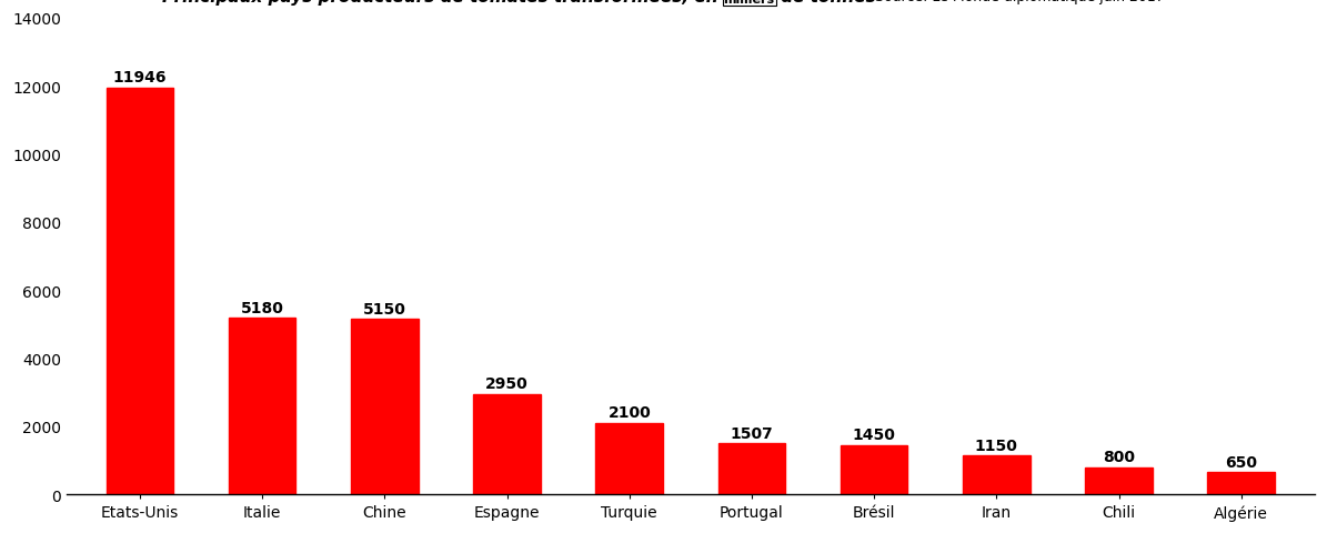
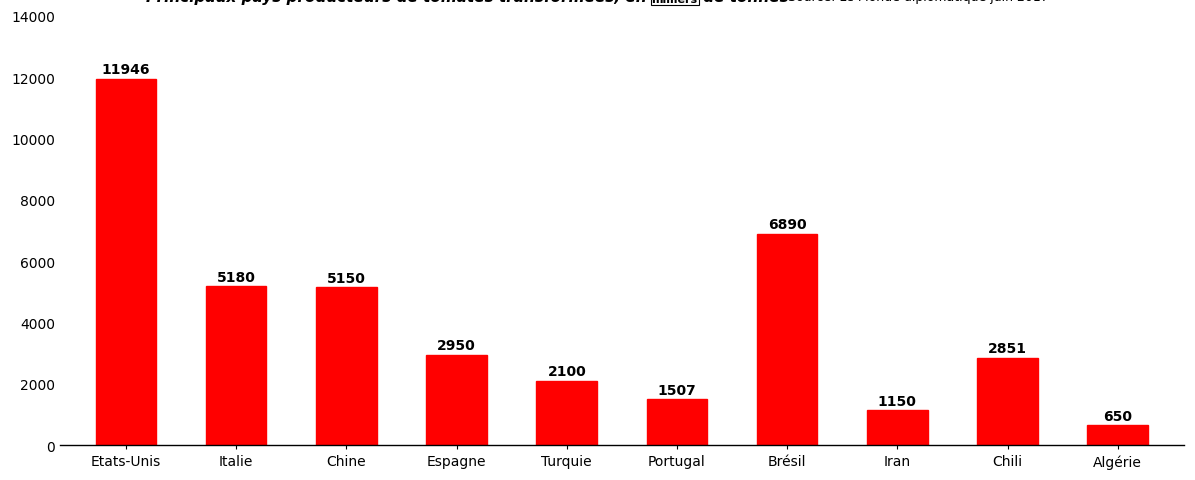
Brésil: 1450 -> 6890
Chili: 800 -> 2851
